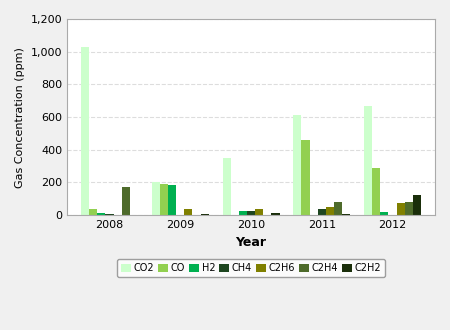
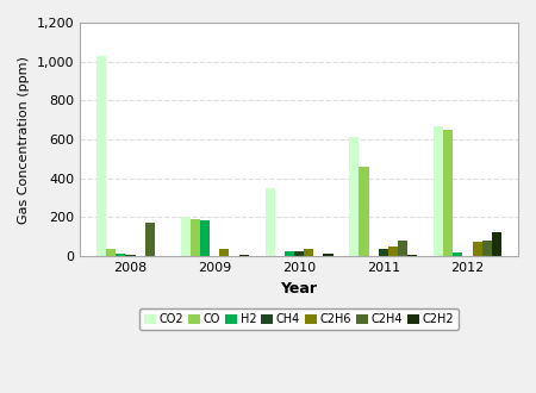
CO/2012: 290 -> 650
